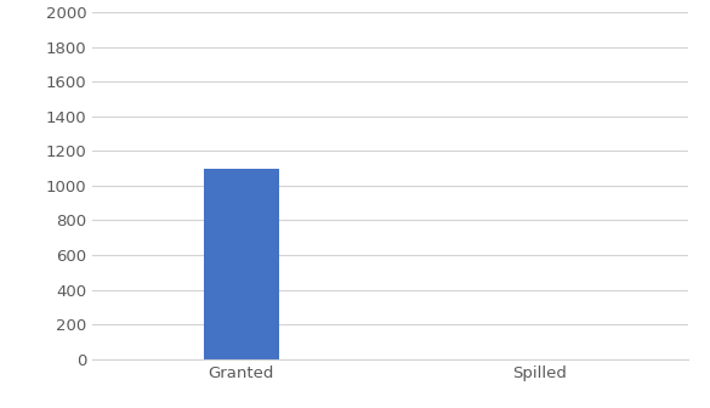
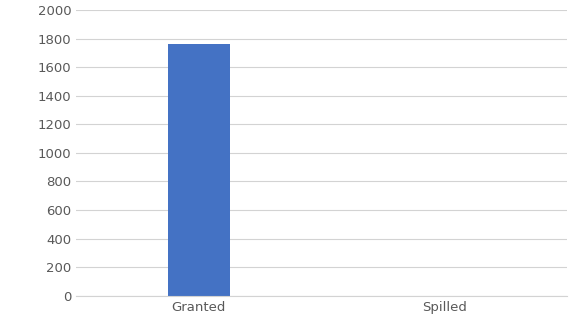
Granted: 1100 -> 1760
